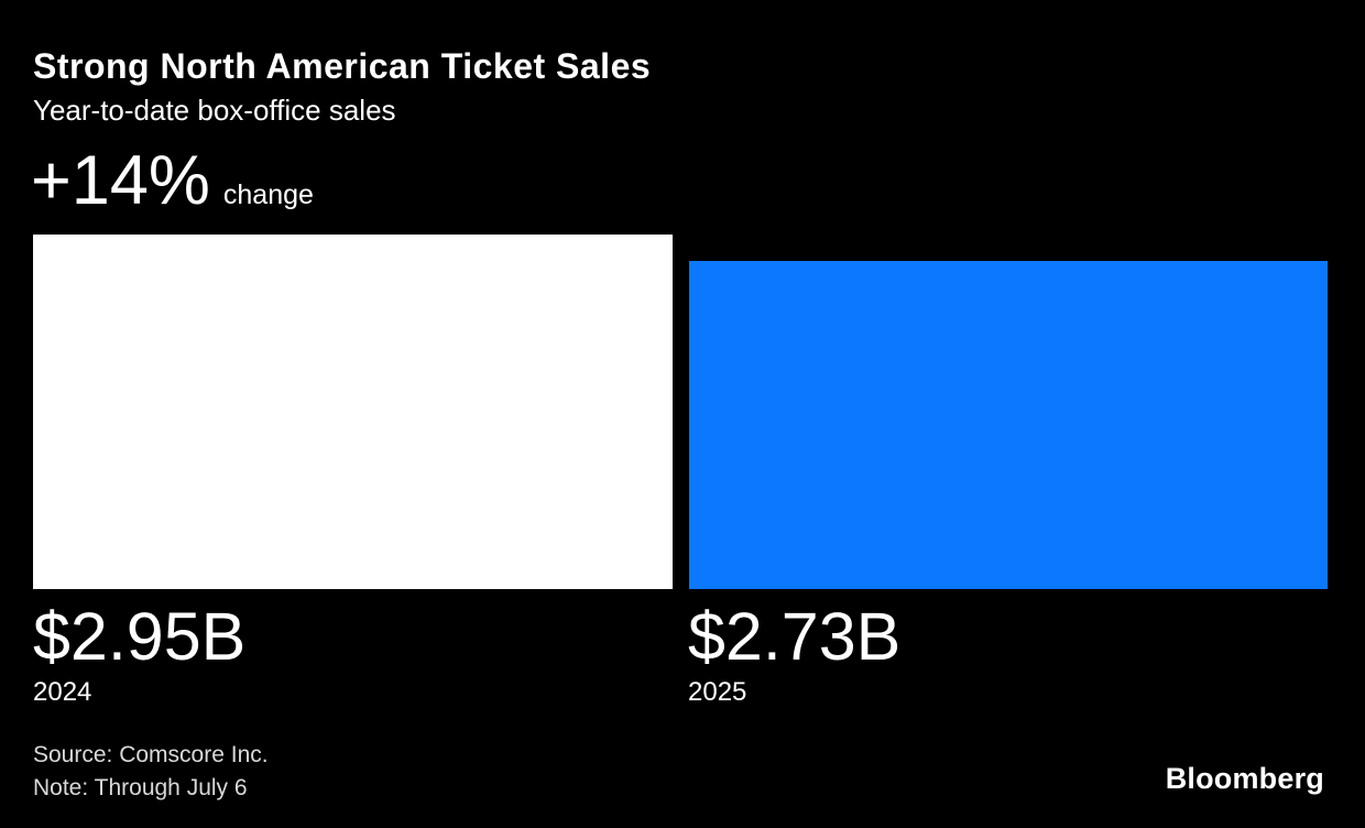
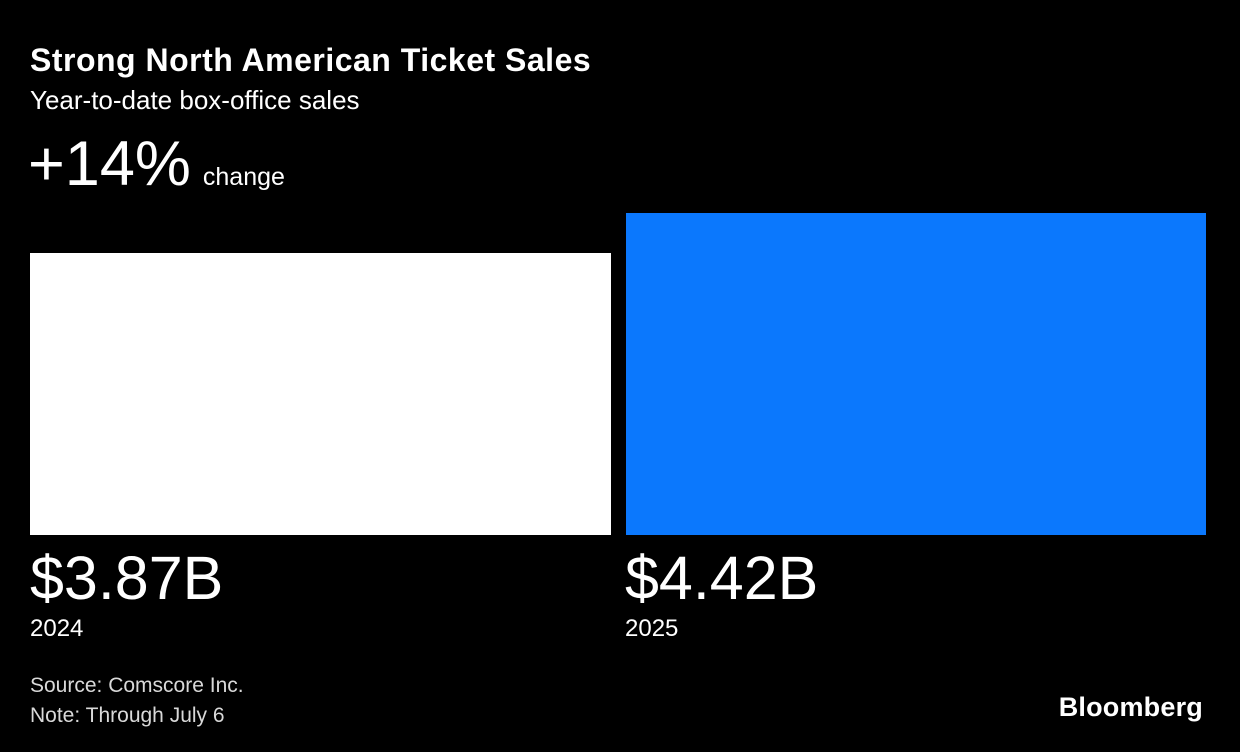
2024: $2.95B -> $3.87B
2025: $2.73B -> $4.42B
